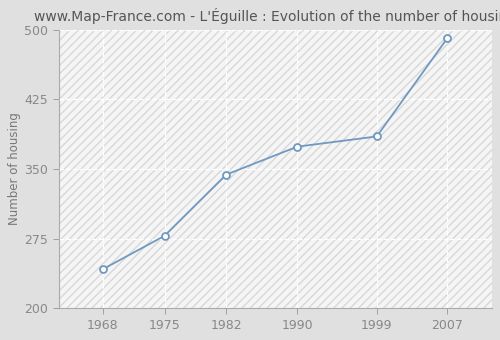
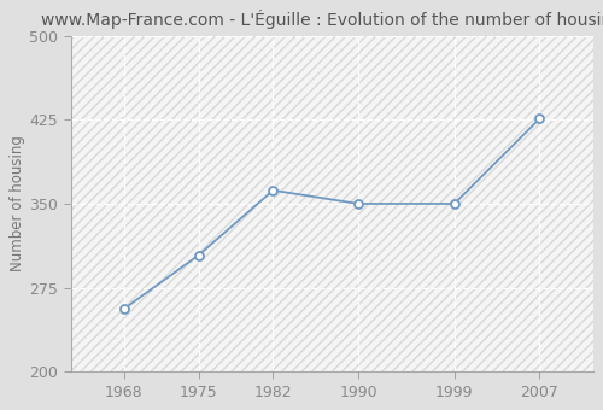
1968: 242 -> 256
1975: 278 -> 304
1982: 344 -> 362
1990: 374 -> 350
1999: 385 -> 350
2007: 491 -> 426
